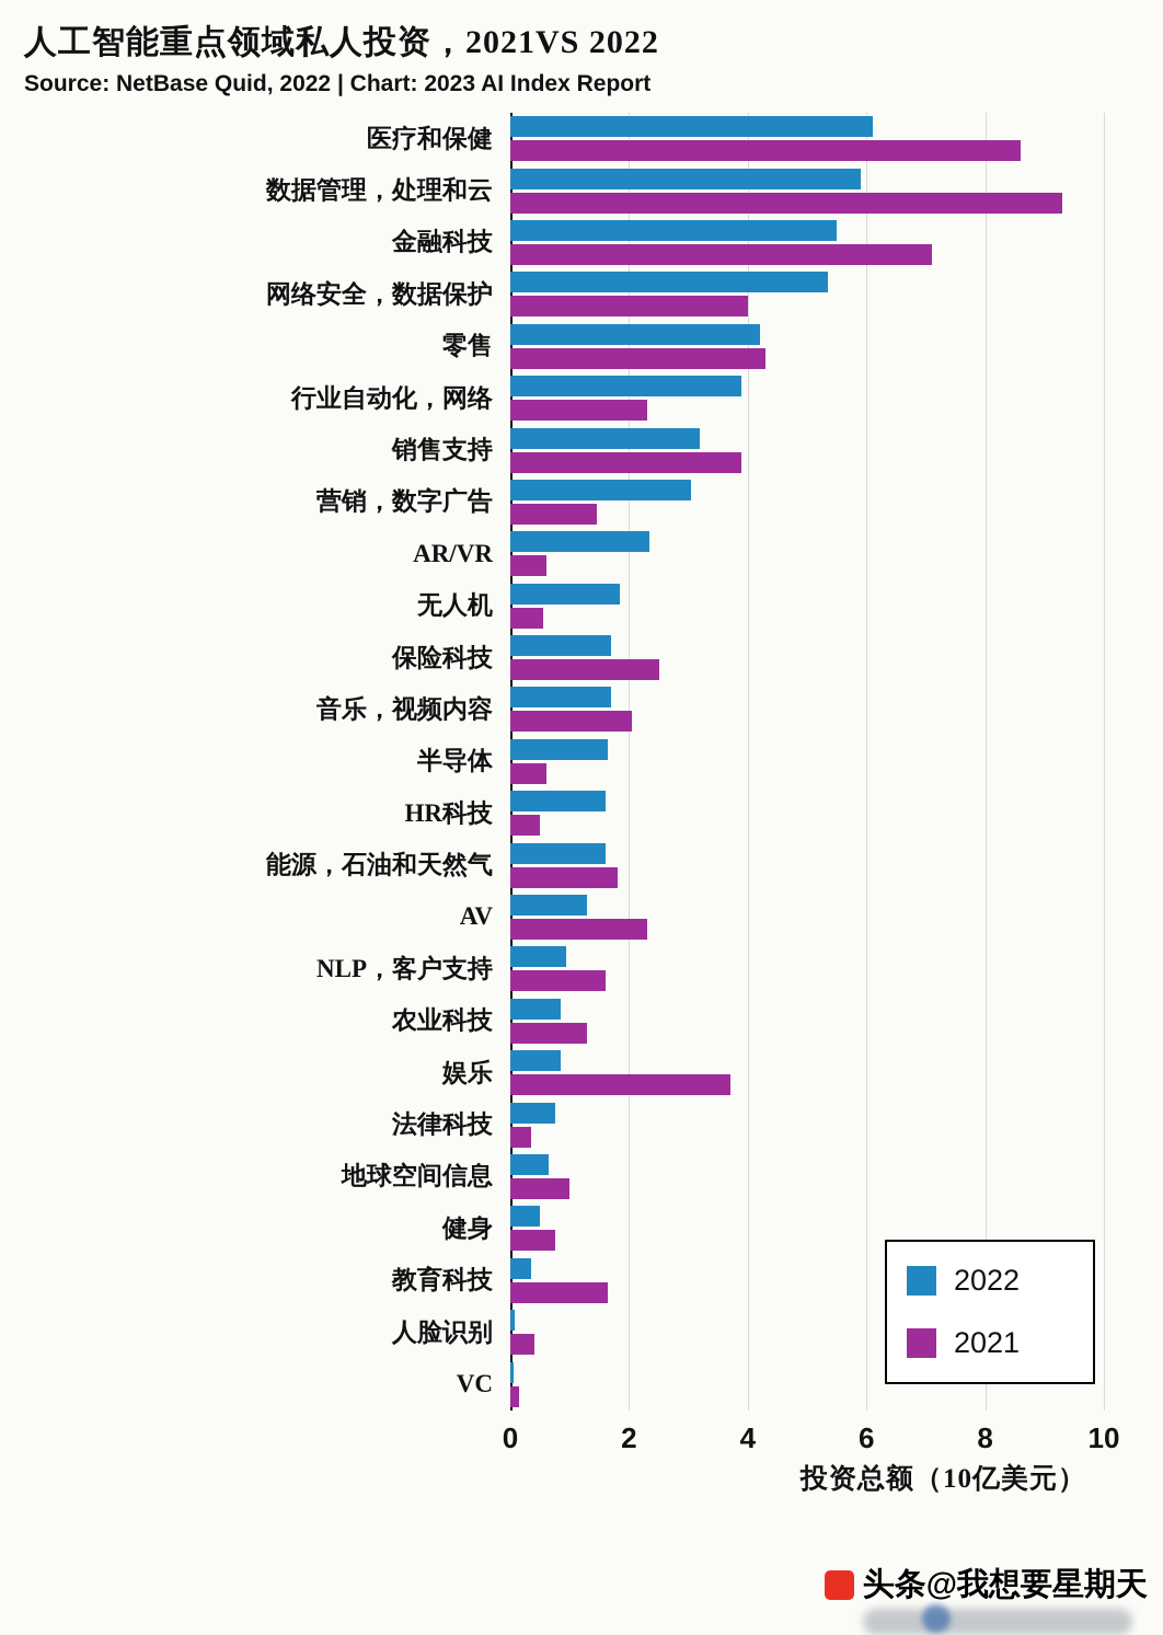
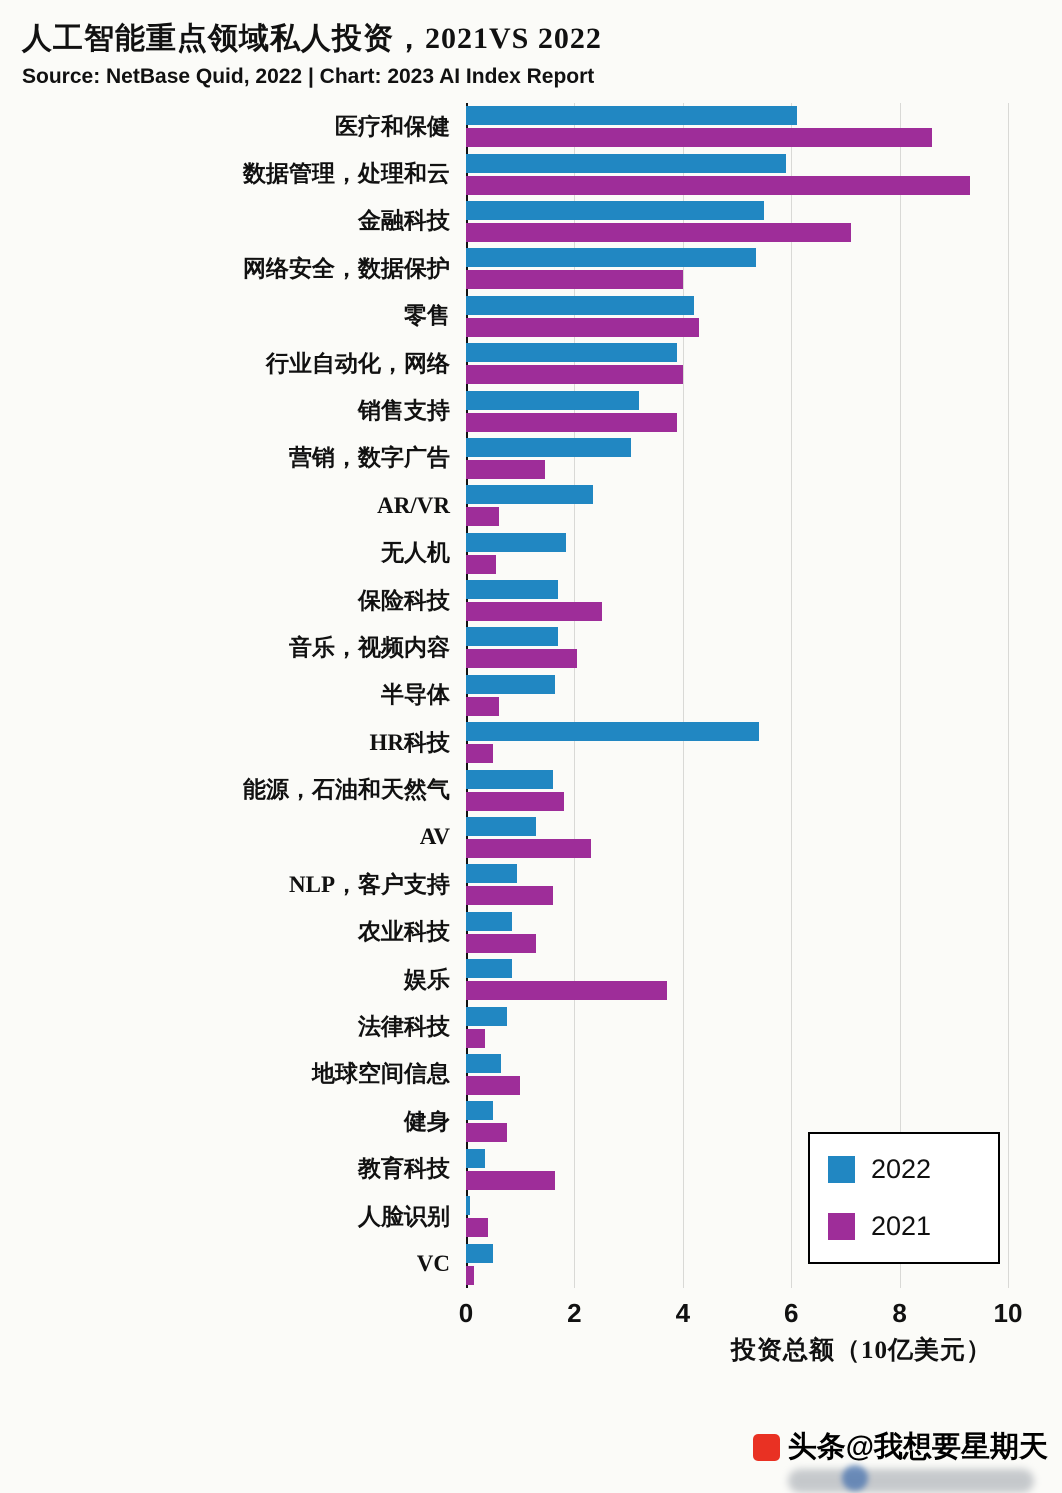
2021/行业自动化，网络: 2.3 -> 4.0
2022/HR科技: 1.6 -> 5.4
2022/VC: 0.1 -> 0.5
